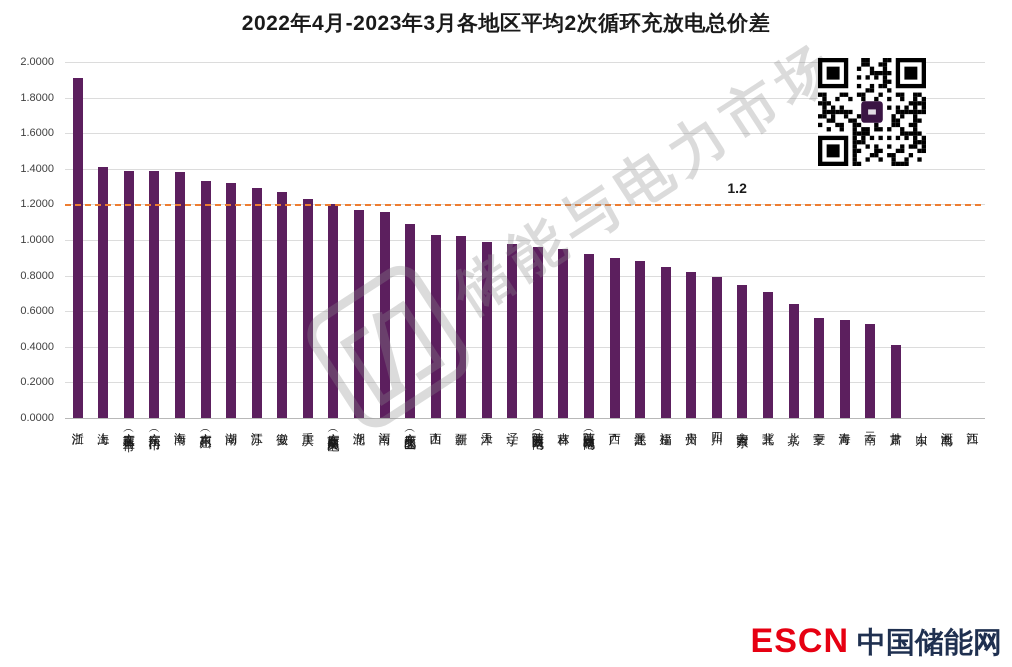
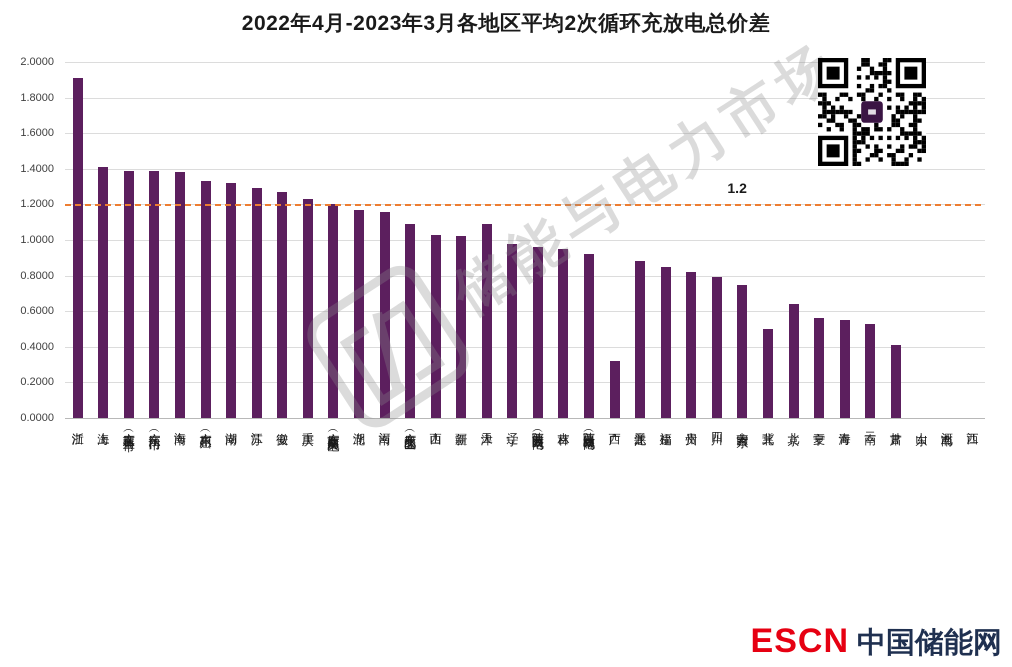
天津: 0.99 -> 1.09
广西: 0.90 -> 0.32
冀北: 0.71 -> 0.50
